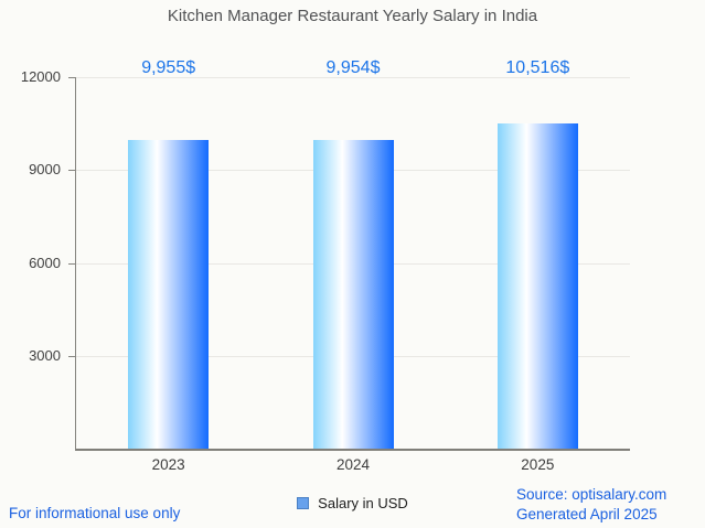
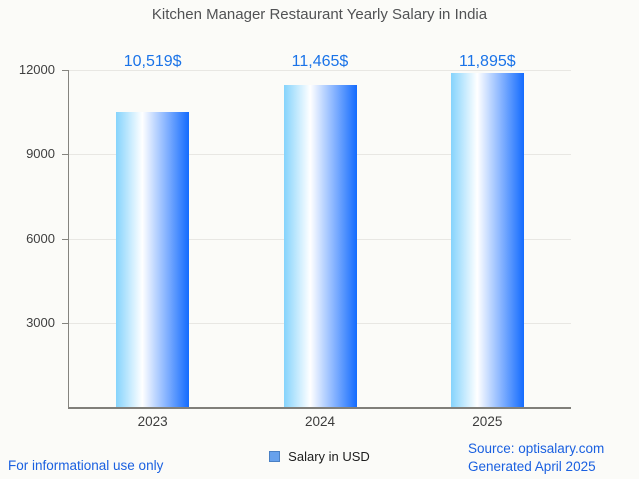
2023: 9,955 -> 10,519
2024: 9,954 -> 11,465
2025: 10,516 -> 11,895
